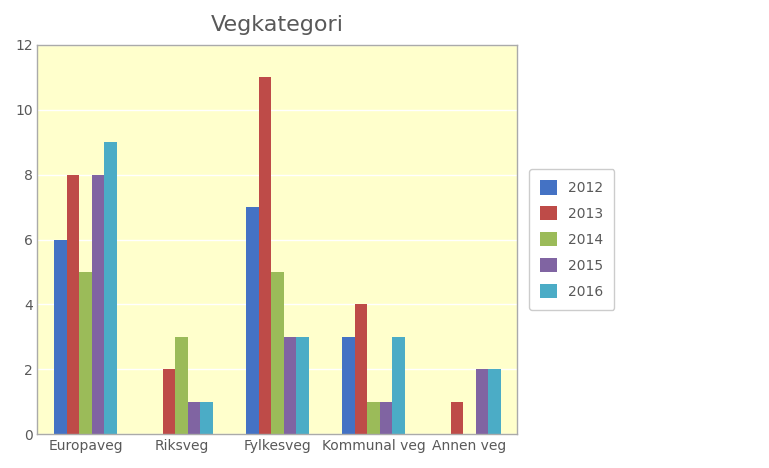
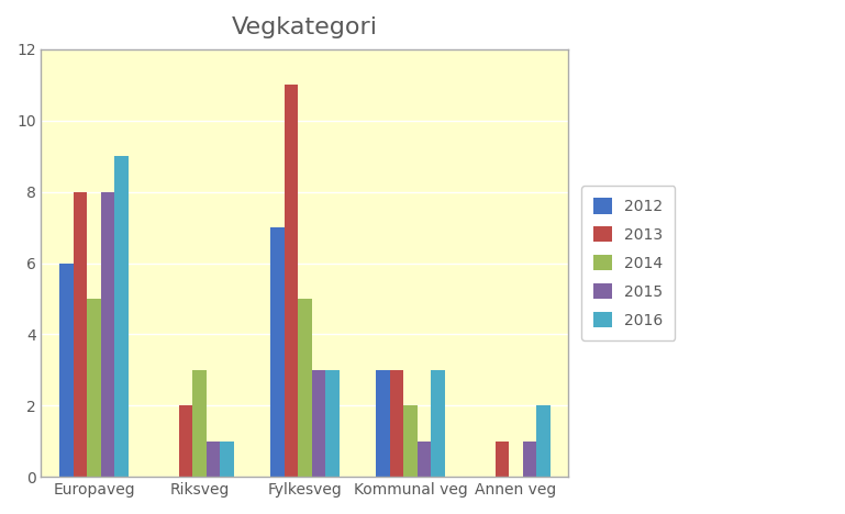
2013/Kommunal veg: 4 -> 3
2014/Kommunal veg: 1 -> 2
2015/Annen veg: 2 -> 1
